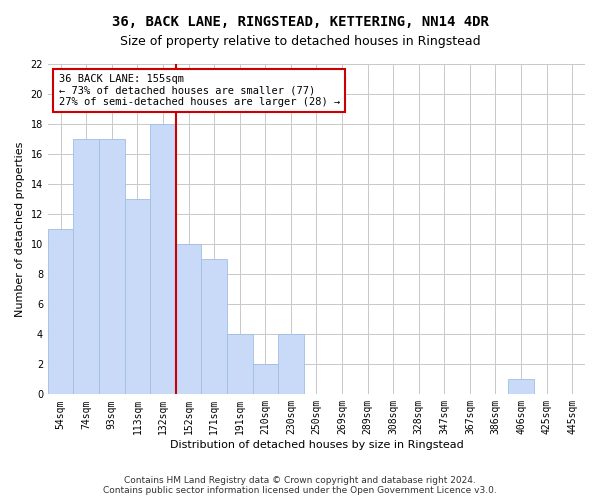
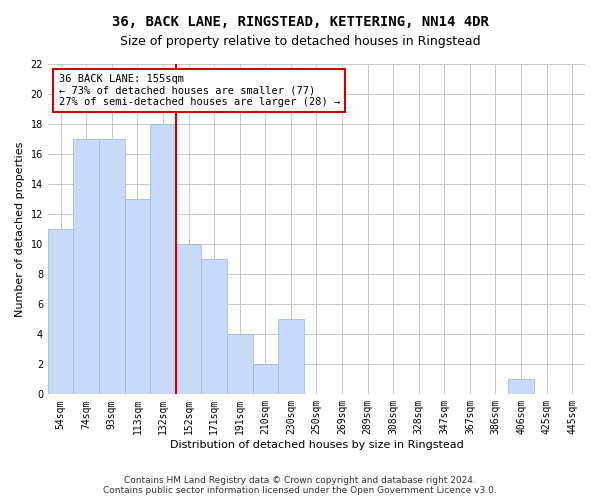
230sqm: 4 -> 5
